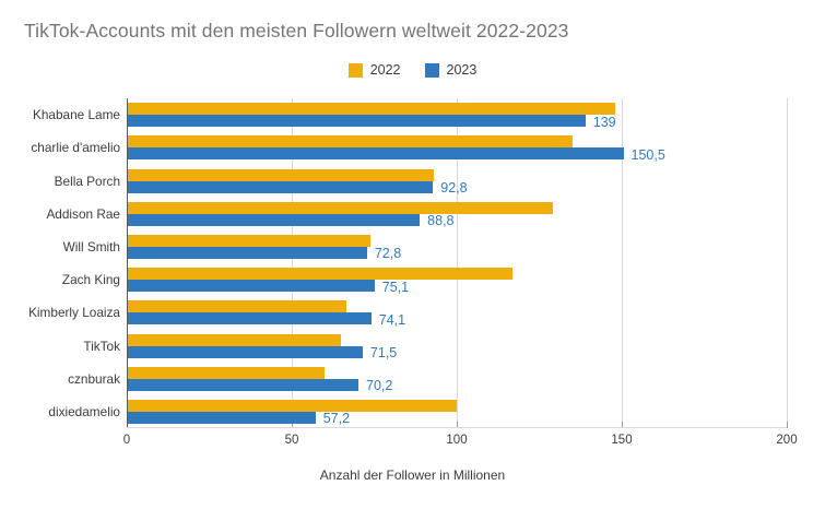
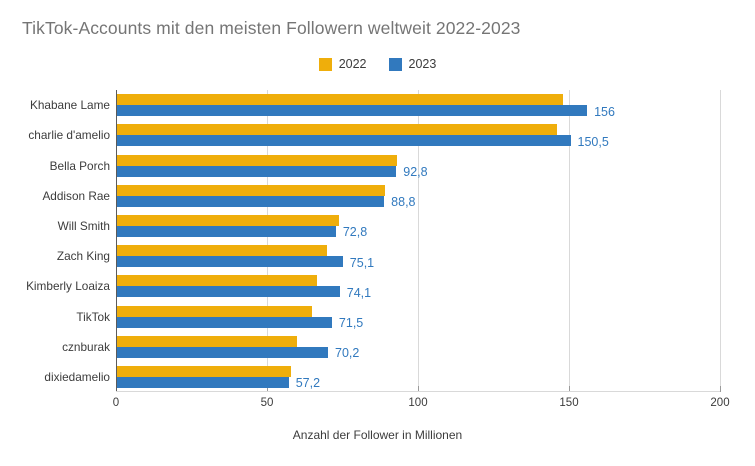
2023/Khabane Lame: 139 -> 156
2022/charlie d'amelio: 135 -> 146
2022/Addison Rae: 129 -> 89
2022/Zach King: 117 -> 70
2022/dixiedamelio: 100 -> 58
